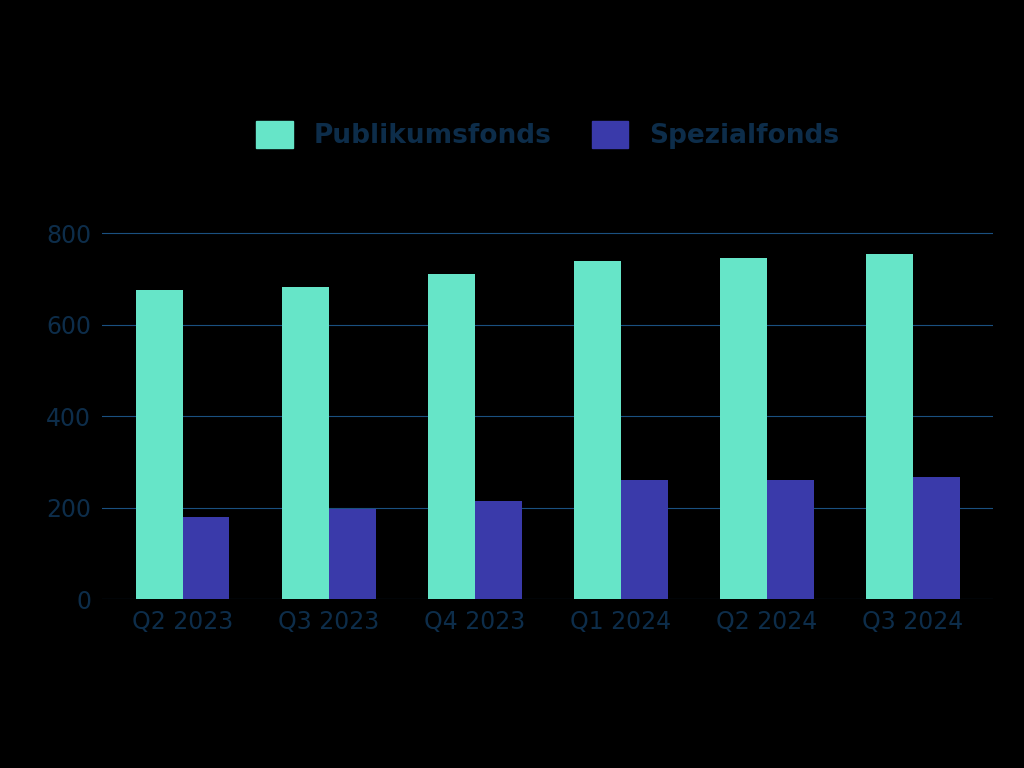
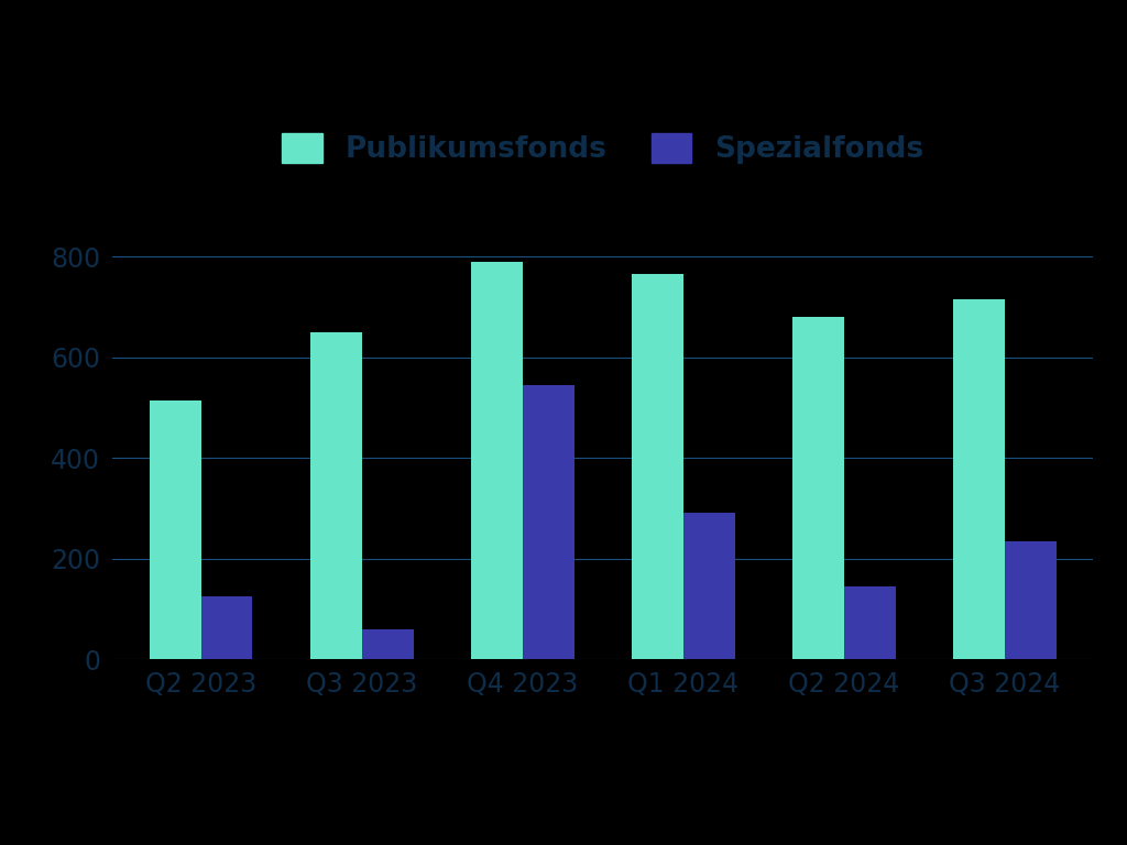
Publikumsfonds/Q2 2023: 675 -> 515
Spezialfonds/Q2 2023: 180 -> 125
Publikumsfonds/Q3 2023: 682 -> 650
Spezialfonds/Q3 2023: 196 -> 60
Publikumsfonds/Q4 2023: 712 -> 790
Spezialfonds/Q4 2023: 215 -> 545
Publikumsfonds/Q1 2024: 740 -> 765
Spezialfonds/Q1 2024: 260 -> 290
Publikumsfonds/Q2 2024: 745 -> 680
Spezialfonds/Q2 2024: 260 -> 145
Publikumsfonds/Q3 2024: 755 -> 715
Spezialfonds/Q3 2024: 266 -> 235
